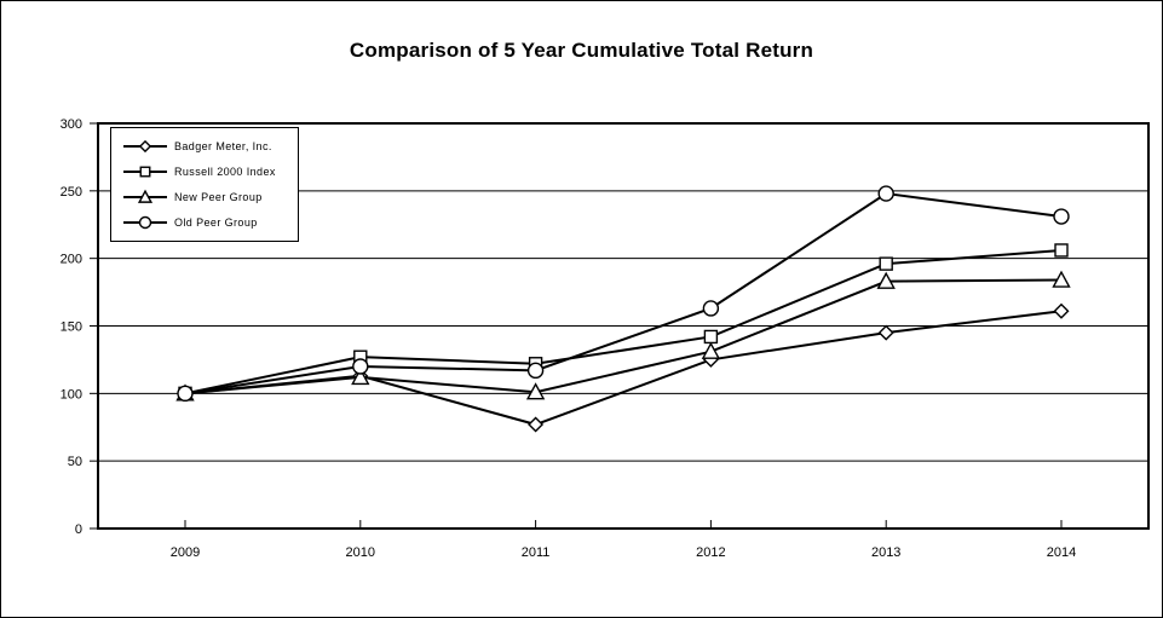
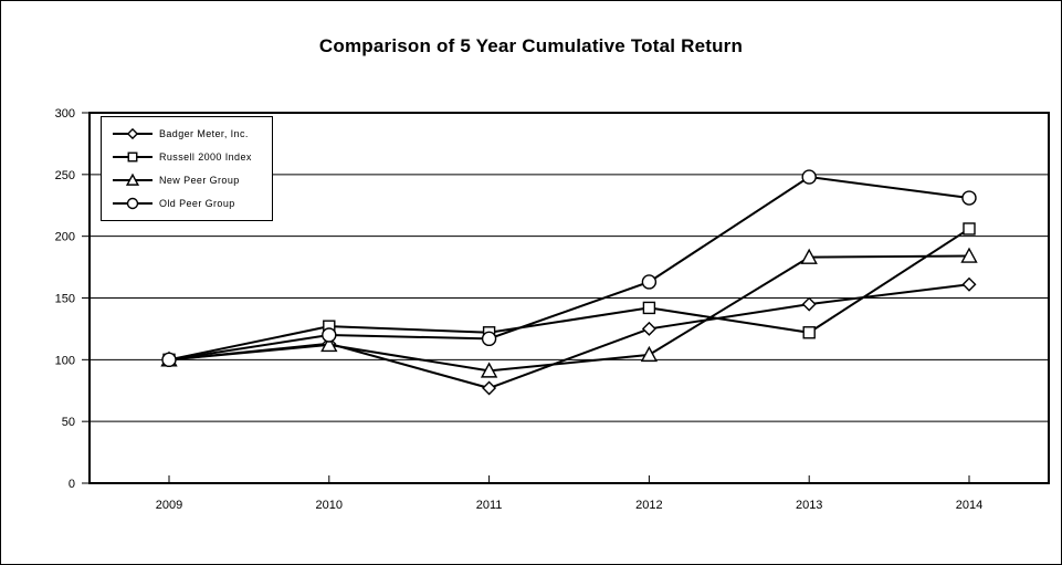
New Peer Group/2011: 101 -> 91
New Peer Group/2012: 131 -> 104
Russell 2000 Index/2013: 196 -> 122
